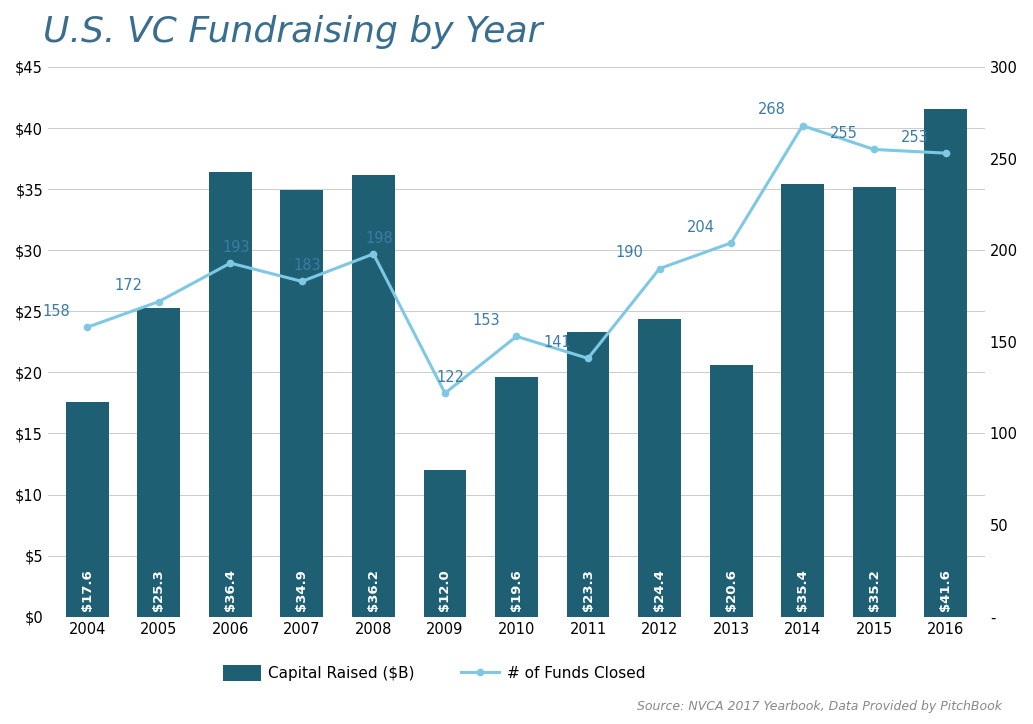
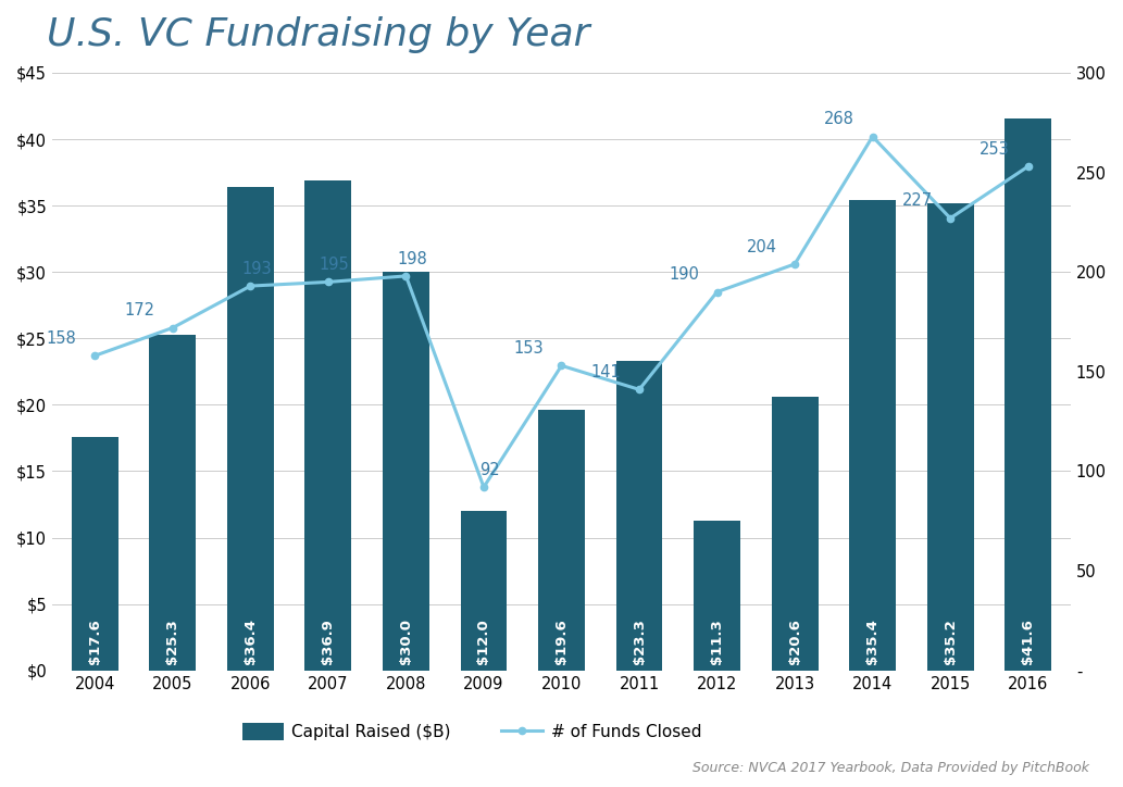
Capital Raised ($B)/2007: $34.9 -> $36.9
# of Funds Closed/2007: 183 -> 195
Capital Raised ($B)/2008: $36.2 -> $30.0
# of Funds Closed/2009: 122 -> 92
Capital Raised ($B)/2012: $24.4 -> $11.3
# of Funds Closed/2015: 255 -> 227
